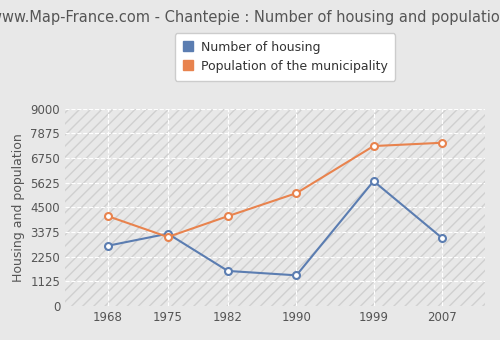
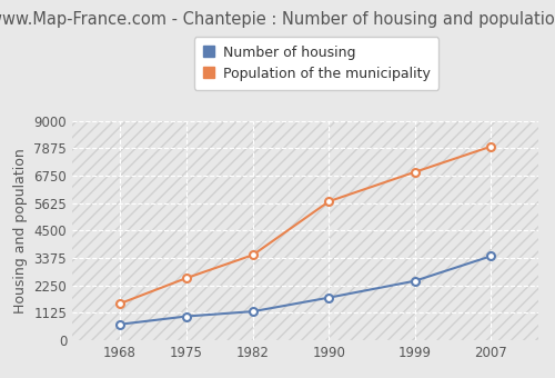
Number of housing/1968: 2750 -> 650
Population of the municipality/1968: 4100 -> 1500
Number of housing/1975: 3300 -> 980
Population of the municipality/1975: 3150 -> 2550
Number of housing/1982: 1600 -> 1180
Population of the municipality/1982: 4100 -> 3500
Number of housing/1990: 1400 -> 1750
Population of the municipality/1990: 5150 -> 5700
Number of housing/1999: 5700 -> 2430
Population of the municipality/1999: 7300 -> 6900
Number of housing/2007: 3100 -> 3450
Population of the municipality/2007: 7450 -> 7950
